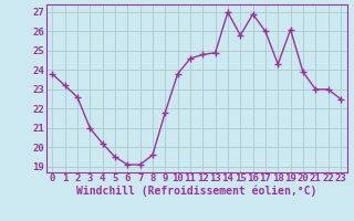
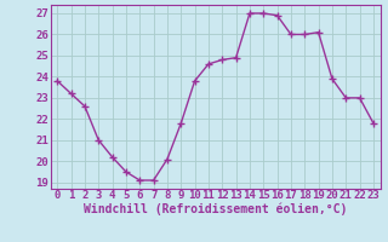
8: 19.6 -> 20.1
15: 25.8 -> 27.0
18: 24.3 -> 26.0
23: 22.5 -> 21.8
